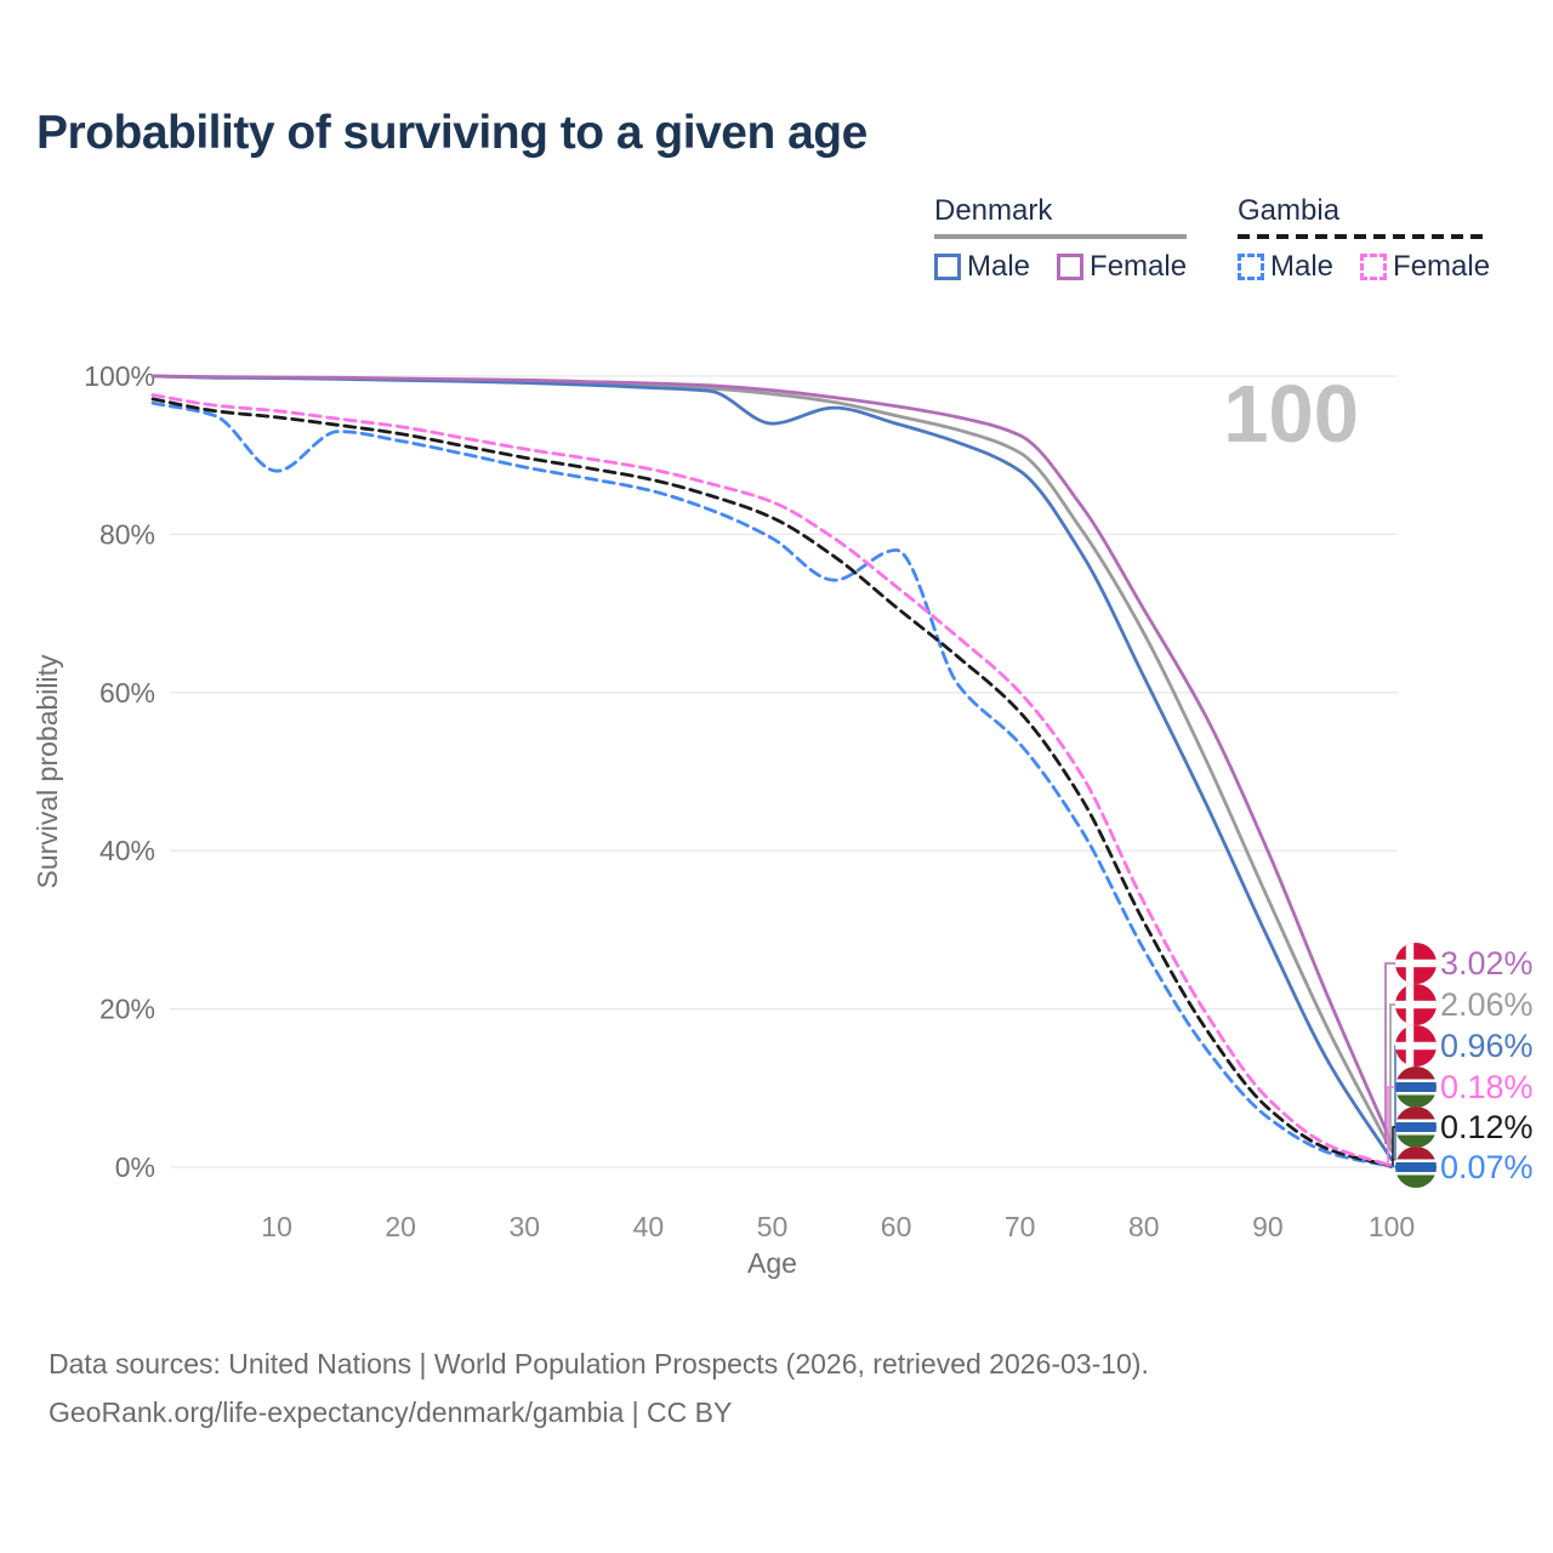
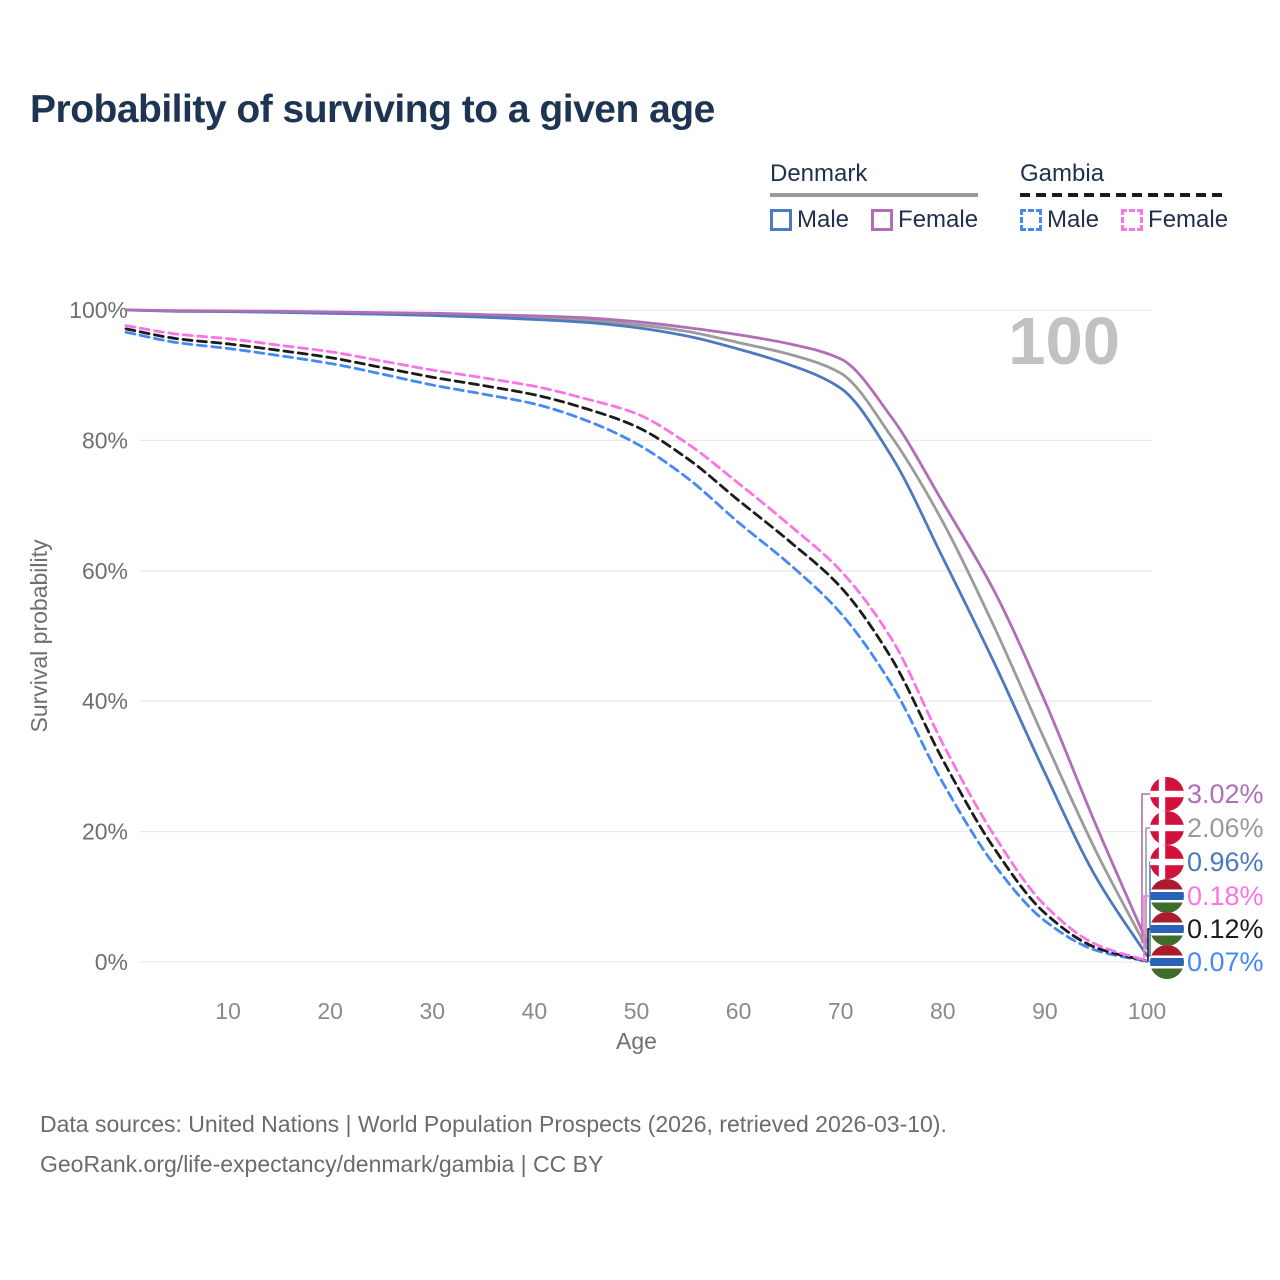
Gambia Male/10: 88% -> 94%
Denmark Male/50: 94% -> 97%
Gambia Male/60: 78% -> 67%
